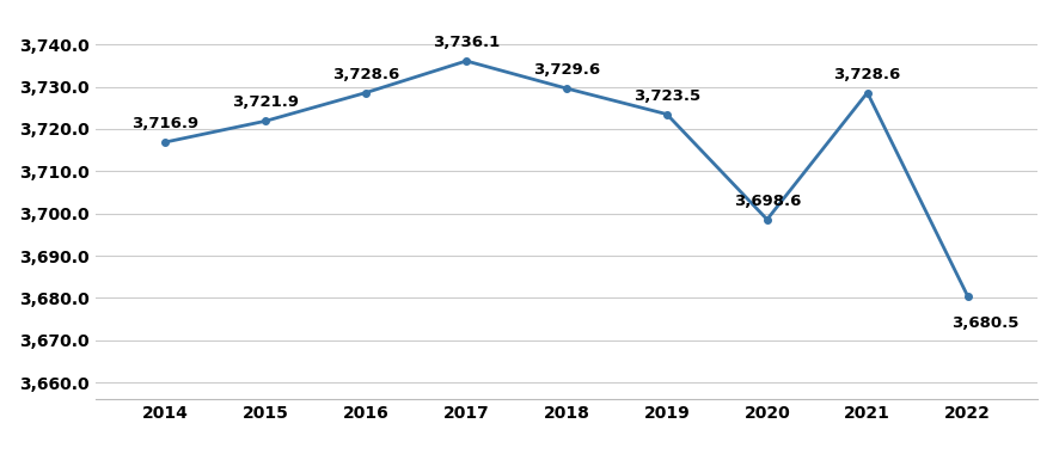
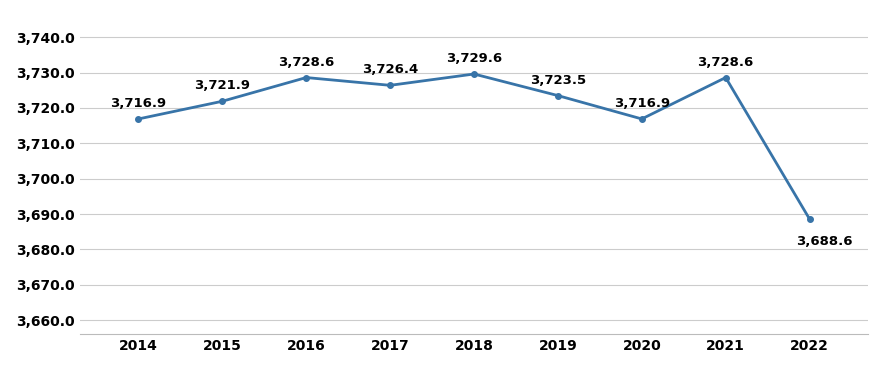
2017: 3,736.1 -> 3,726.4
2020: 3,698.6 -> 3,716.9
2022: 3,680.5 -> 3,688.6
